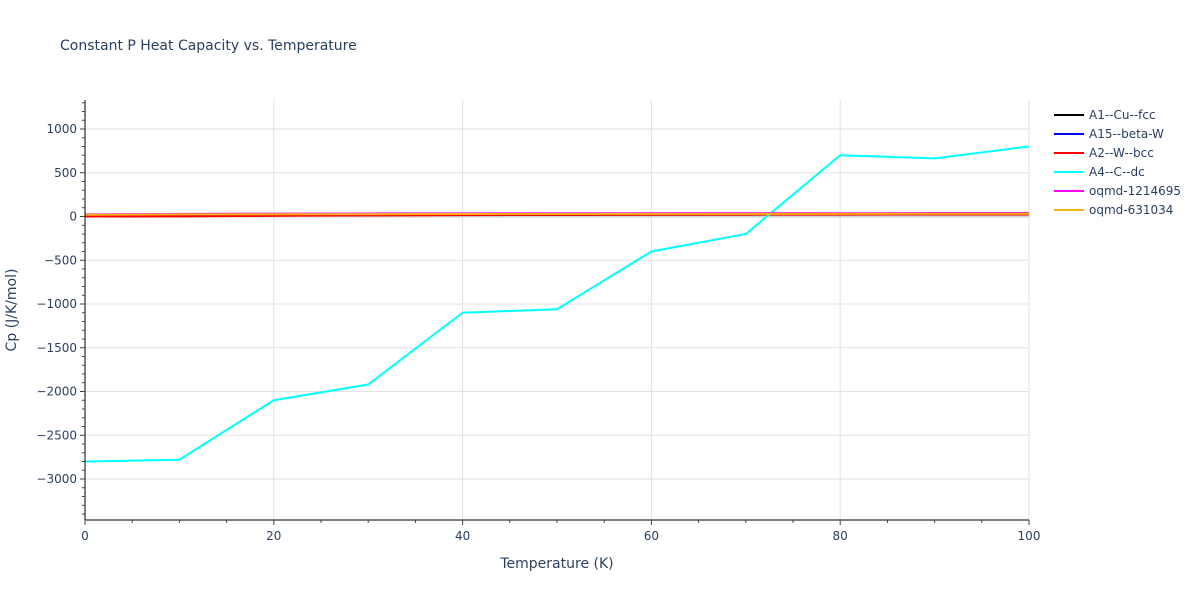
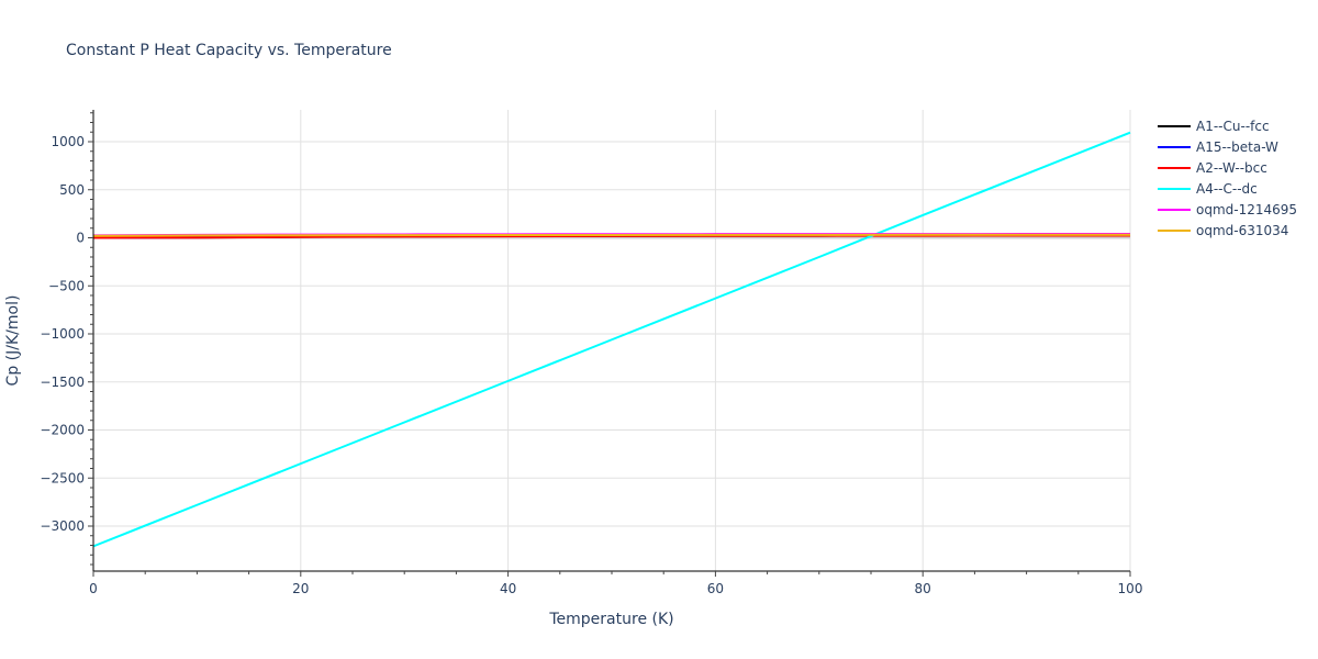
A4--C--dc/0: -2800 -> -3200
A4--C--dc/20: -2100 -> -2400
A4--C--dc/40: -1100 -> -1500
A4--C--dc/60: -400 -> -600
A4--C--dc/80: 700 -> 200
A4--C--dc/100: 800 -> 1100
